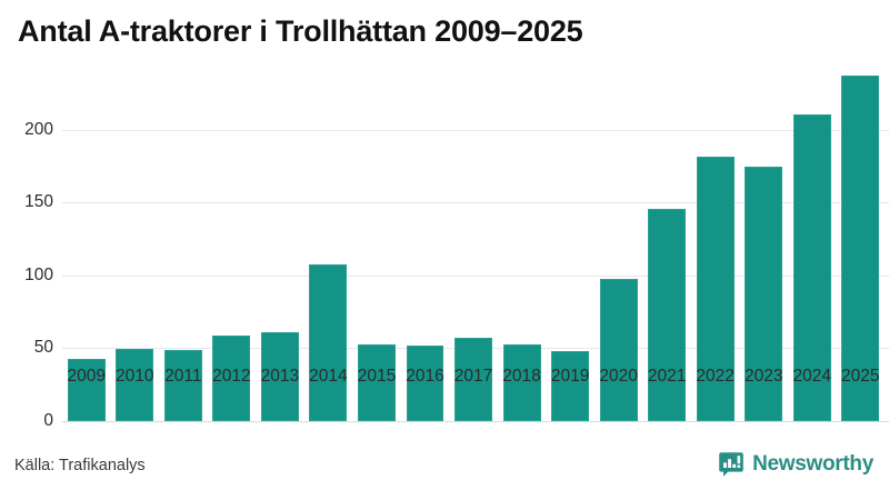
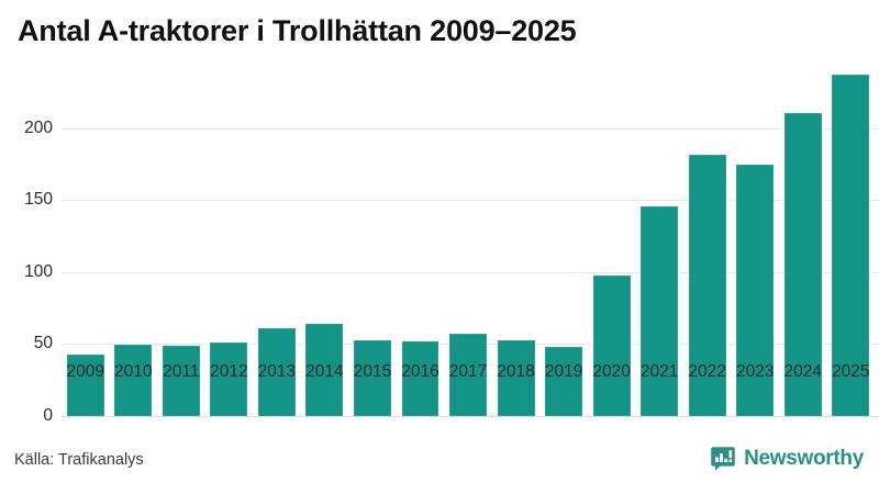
2012: 59 -> 51
2014: 108 -> 64
